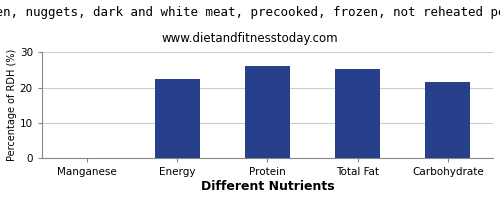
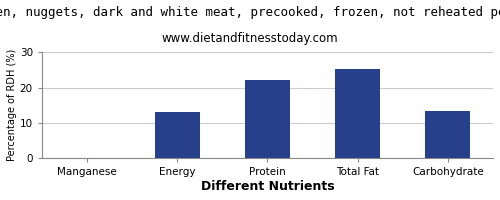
Energy: 22.5 -> 13.2
Protein: 26.0 -> 22.0
Carbohydrate: 21.5 -> 13.3
